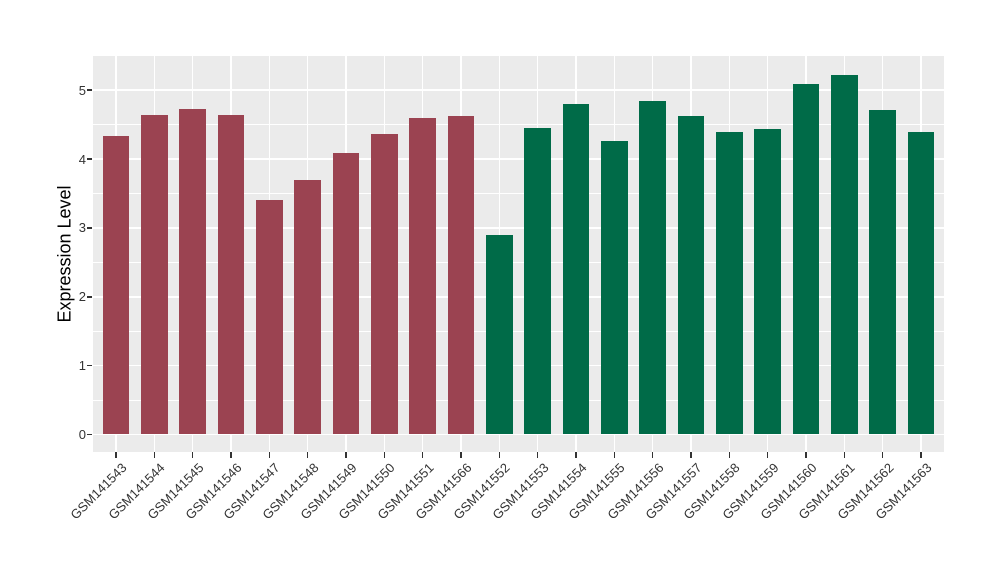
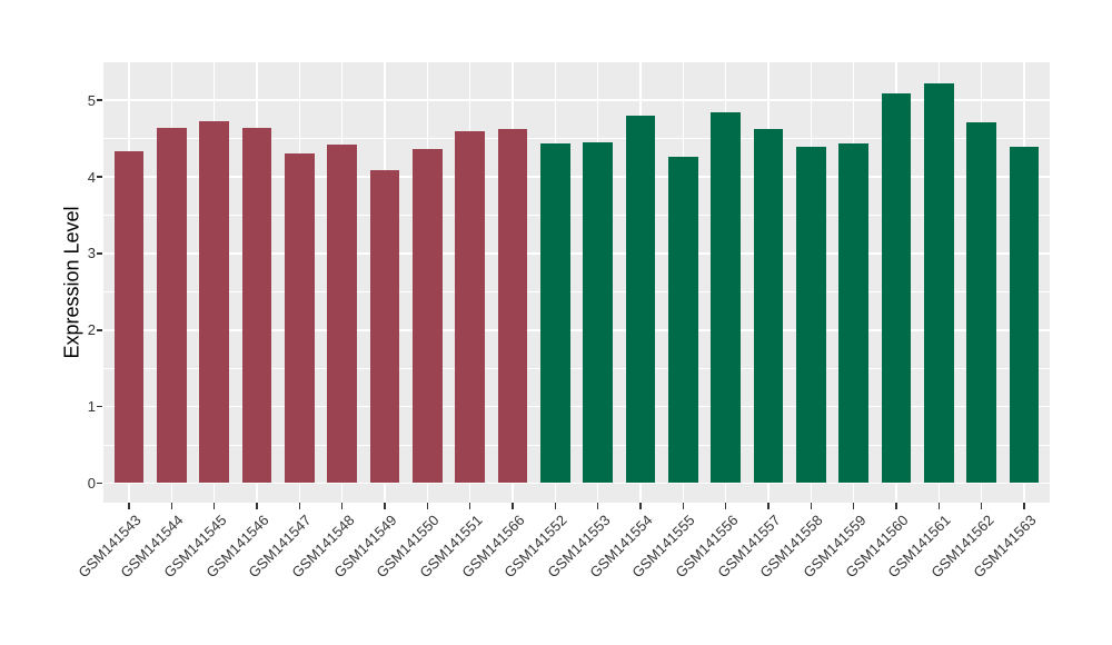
GSM141547: 3.4 -> 4.3
GSM141548: 3.7 -> 4.4
GSM141552: 2.9 -> 4.4
